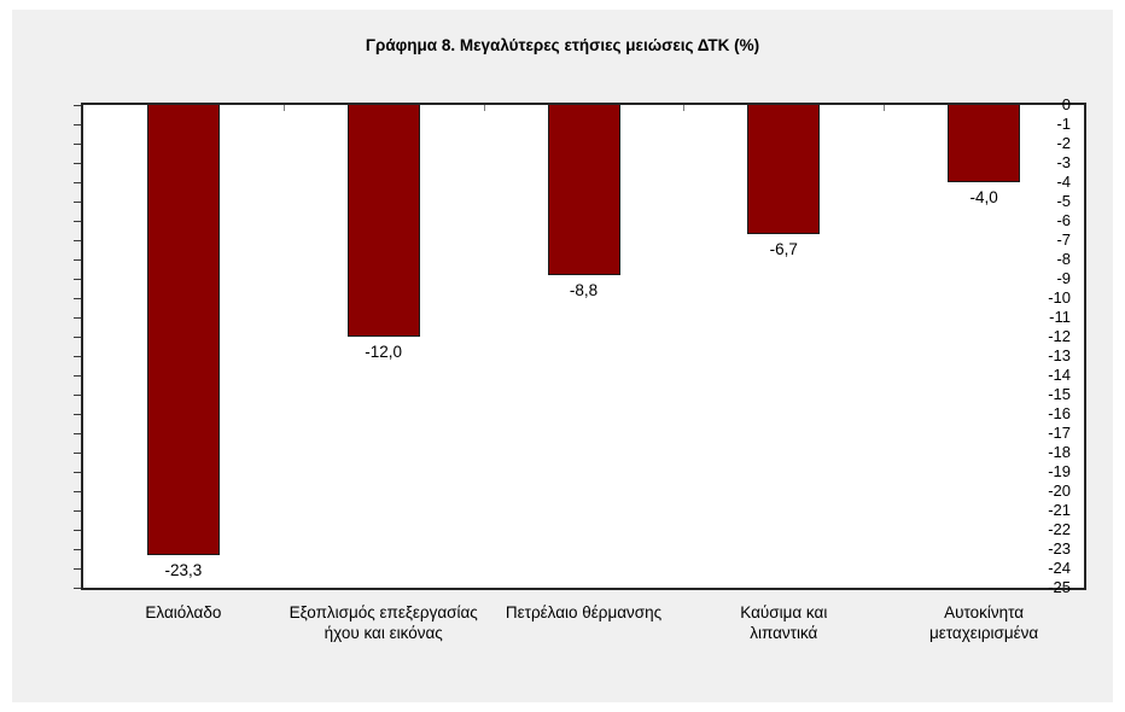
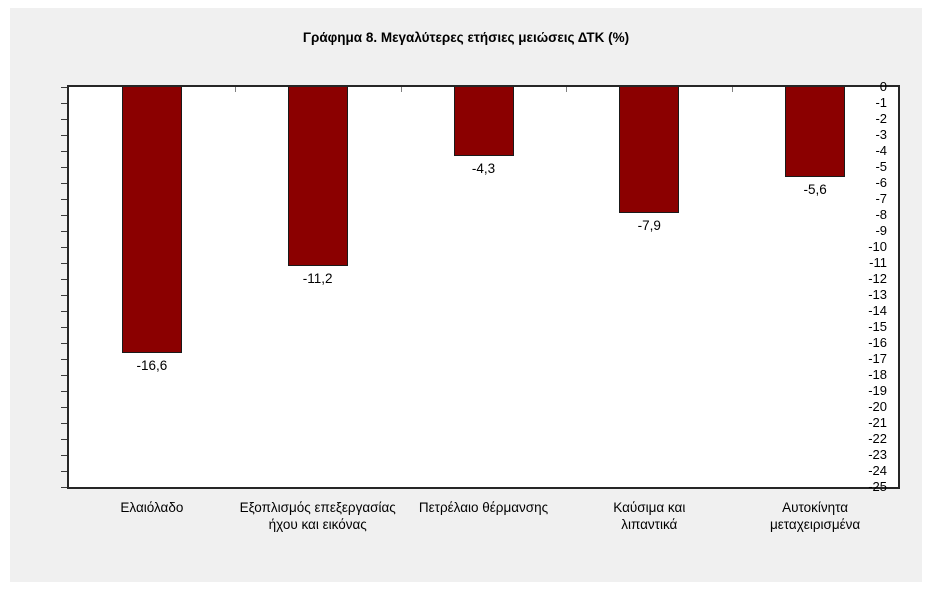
Ελαιόλαδο: -23,3 -> -16,6
Εξοπλισμός επεξεργασίας ήχου και εικόνας: -12,0 -> -11,2
Πετρέλαιο θέρμανσης: -8,8 -> -4,3
Καύσιμα και λιπαντικά: -6,7 -> -7,9
Αυτοκίνητα μεταχειρισμένα: -4,0 -> -5,6
